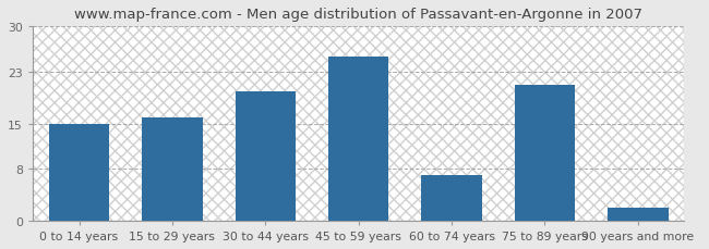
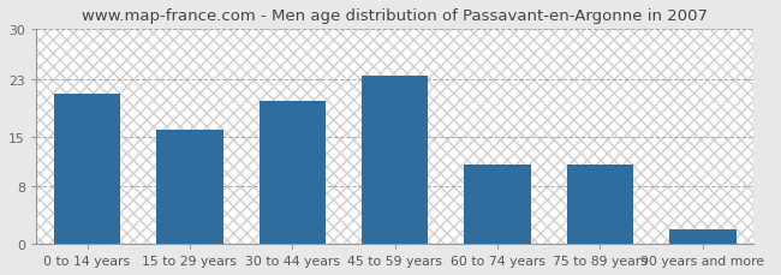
0 to 14 years: 15.0 -> 21.0
45 to 59 years: 25.4 -> 23.5
60 to 74 years: 7.0 -> 11.0
75 to 89 years: 21.0 -> 11.0
